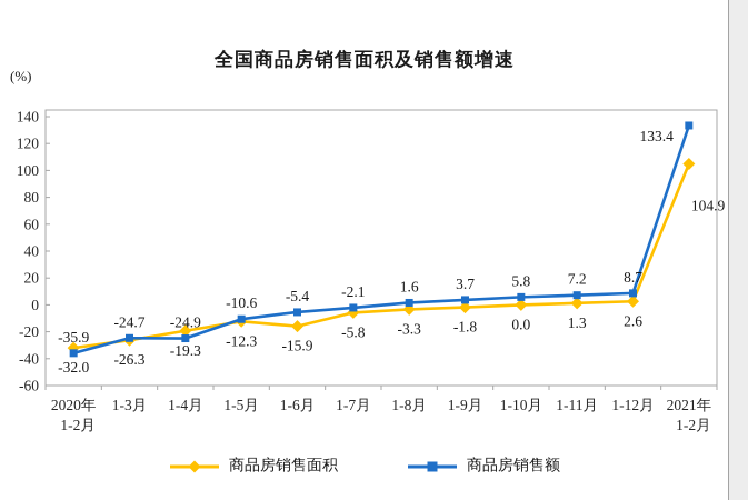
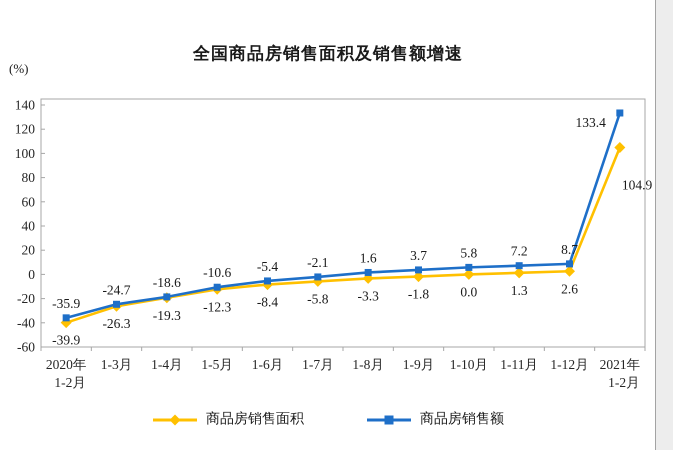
商品房销售面积/2020年 1-2月: -32.0 -> -39.9
商品房销售额/1-4月: -24.9 -> -18.6
商品房销售面积/1-6月: -15.9 -> -8.4
